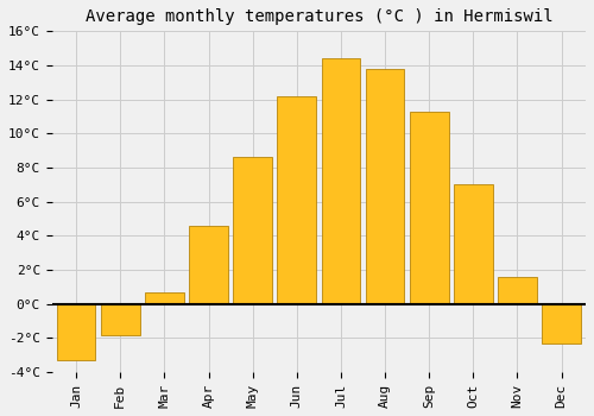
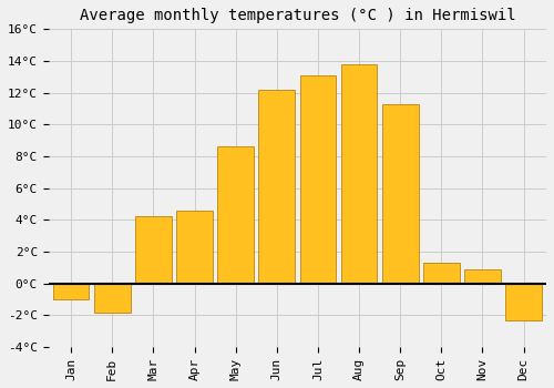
Jan: -3.3°C -> -1.0°C
Mar: 0.7°C -> 4.2°C
Jul: 14.4°C -> 13.1°C
Oct: 7.0°C -> 1.3°C
Nov: 1.6°C -> 0.9°C
